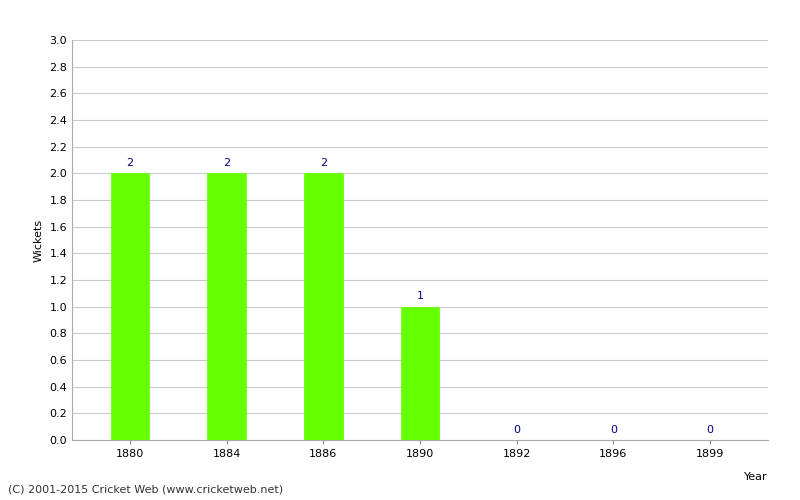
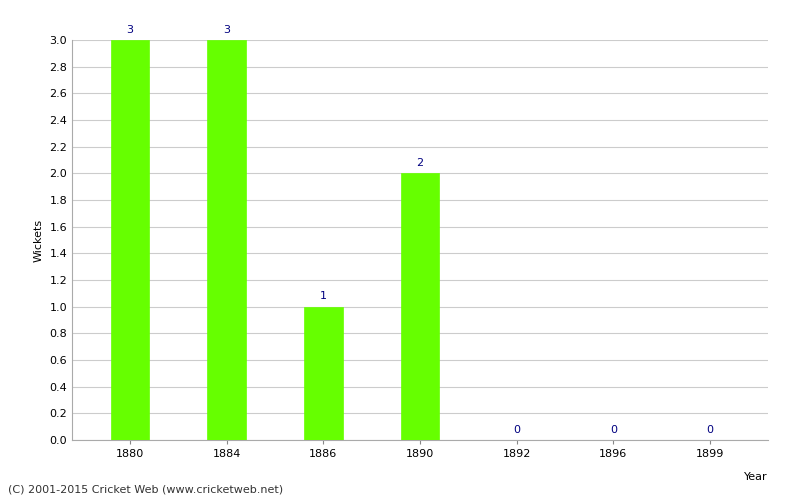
1880: 2 -> 3
1884: 2 -> 3
1886: 2 -> 1
1890: 1 -> 2
